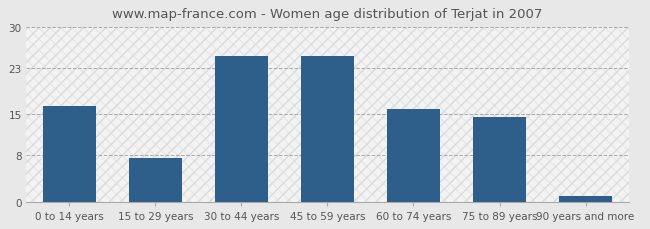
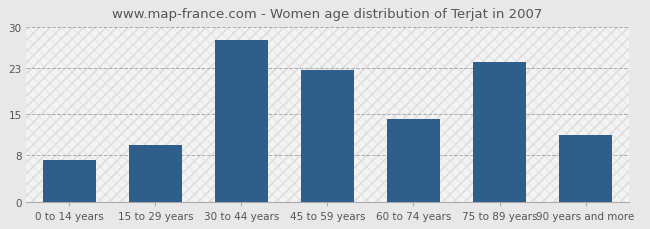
0 to 14 years: 16.5 -> 7.2
15 to 29 years: 7.5 -> 9.8
30 to 44 years: 25.0 -> 27.8
45 to 59 years: 25.0 -> 22.6
60 to 74 years: 16.0 -> 14.2
75 to 89 years: 14.5 -> 24.0
90 years and more: 1.0 -> 11.4
